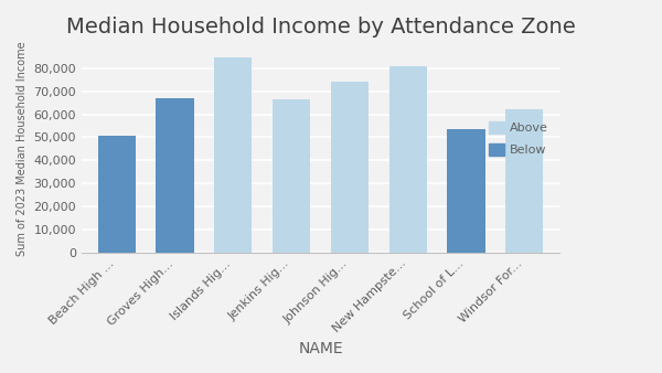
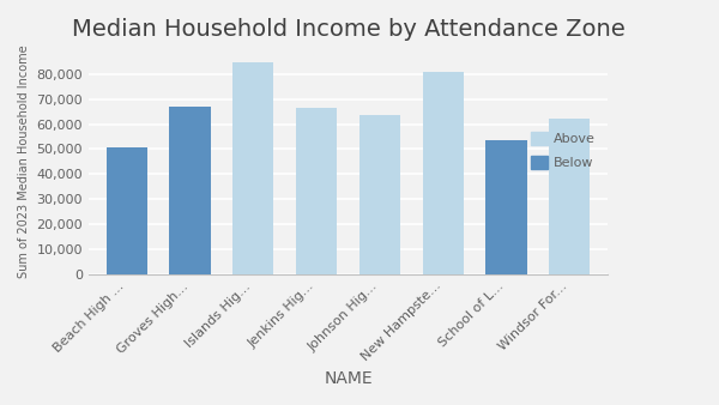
Johnson Hig...: 74,000 -> 63,500
